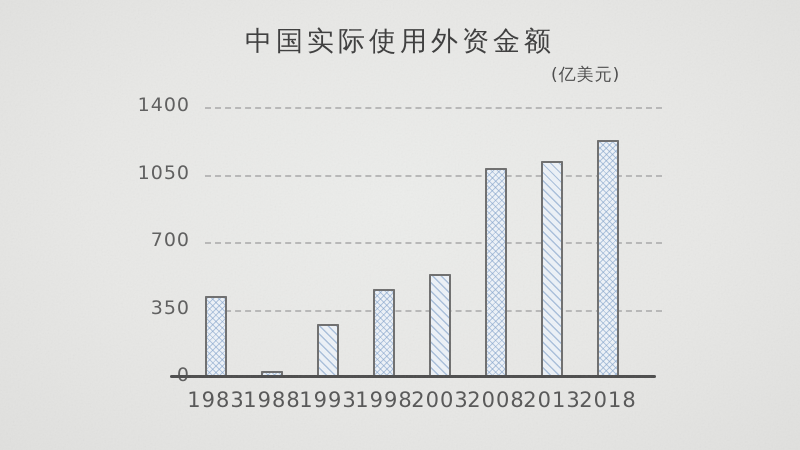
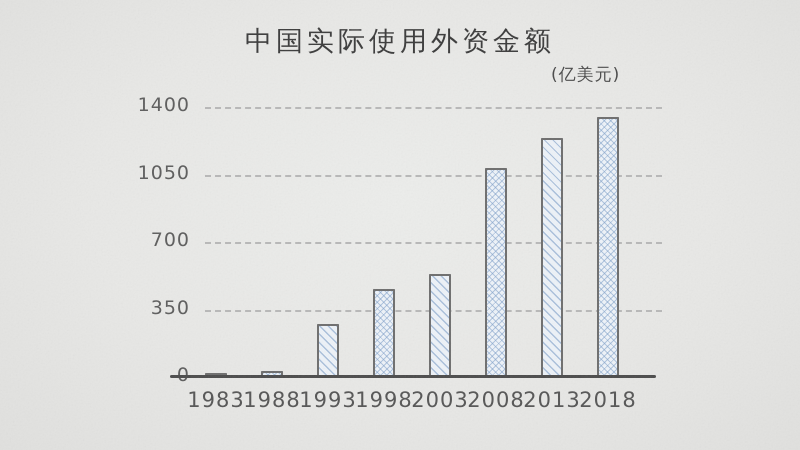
1983: 420 -> 10
2013: 1120 -> 1240
2018: 1230 -> 1350
